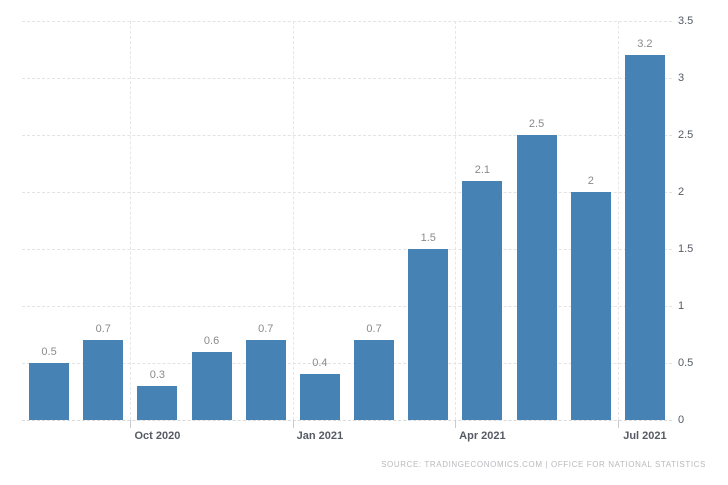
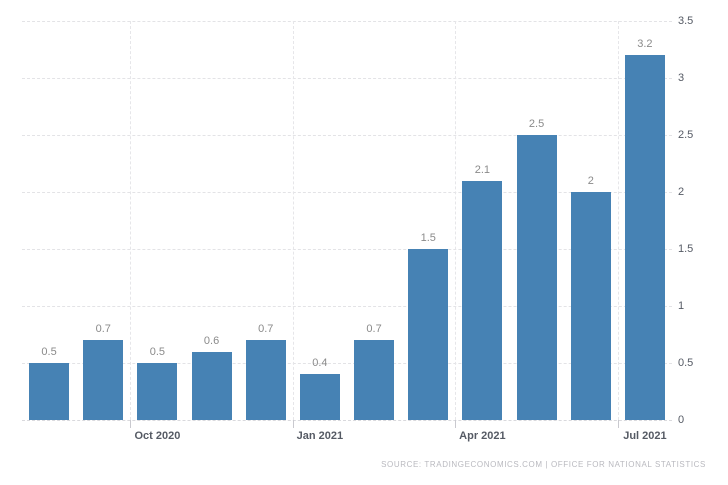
Oct 2020: 0.3 -> 0.5
